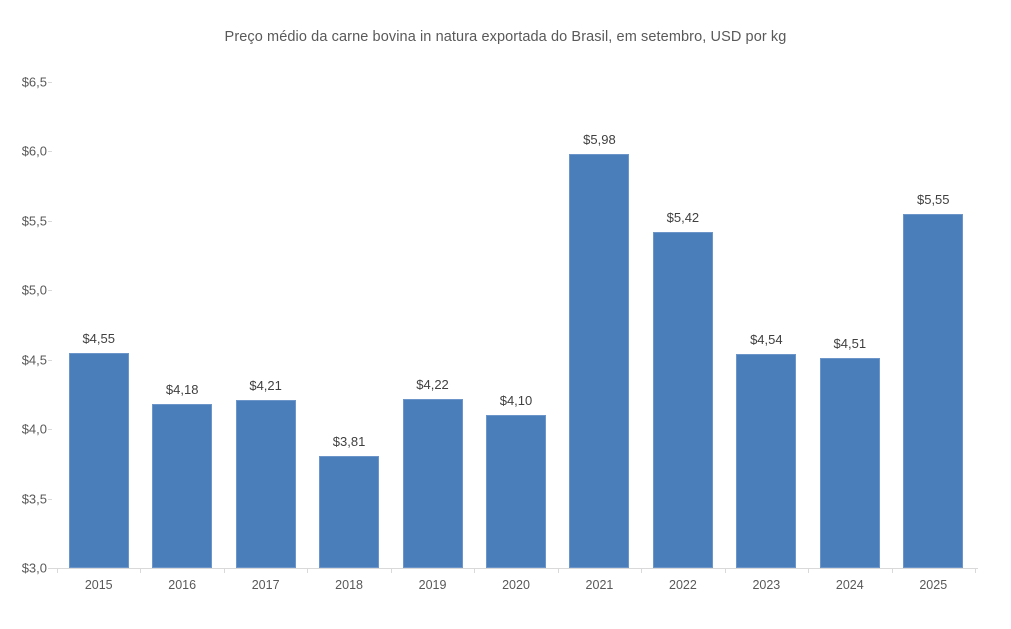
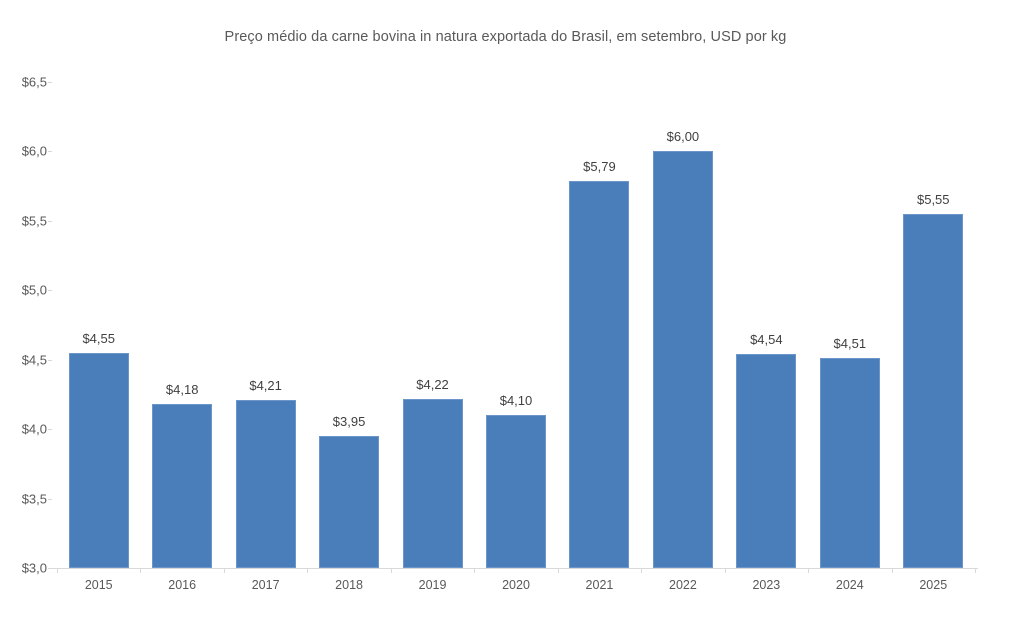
2018: $3,81 -> $3,95
2021: $5,98 -> $5,79
2022: $5,42 -> $6,00
